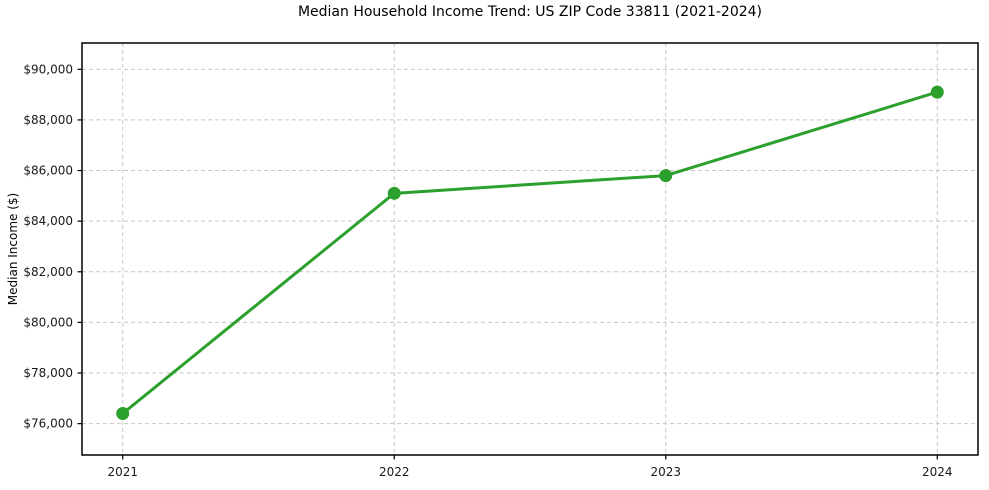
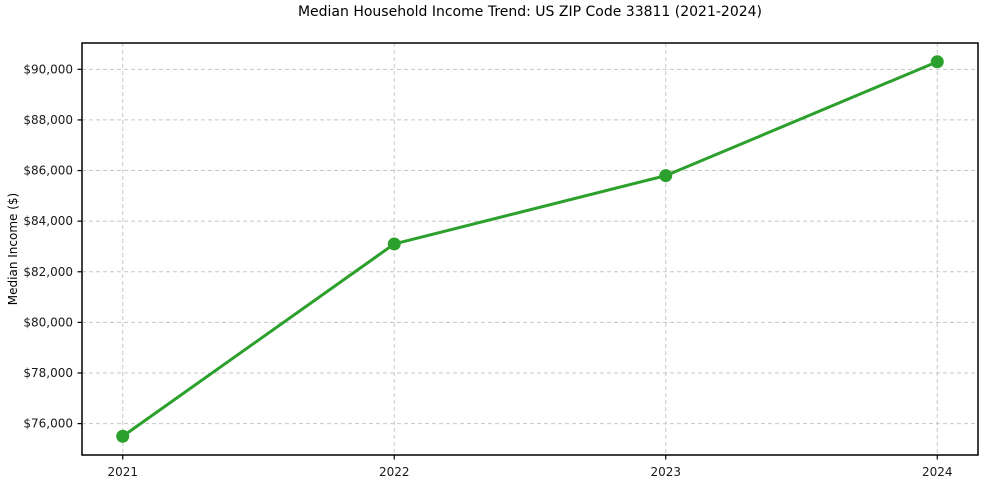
2021: $76400 -> $75500
2022: $85100 -> $83100
2024: $89100 -> $90300
